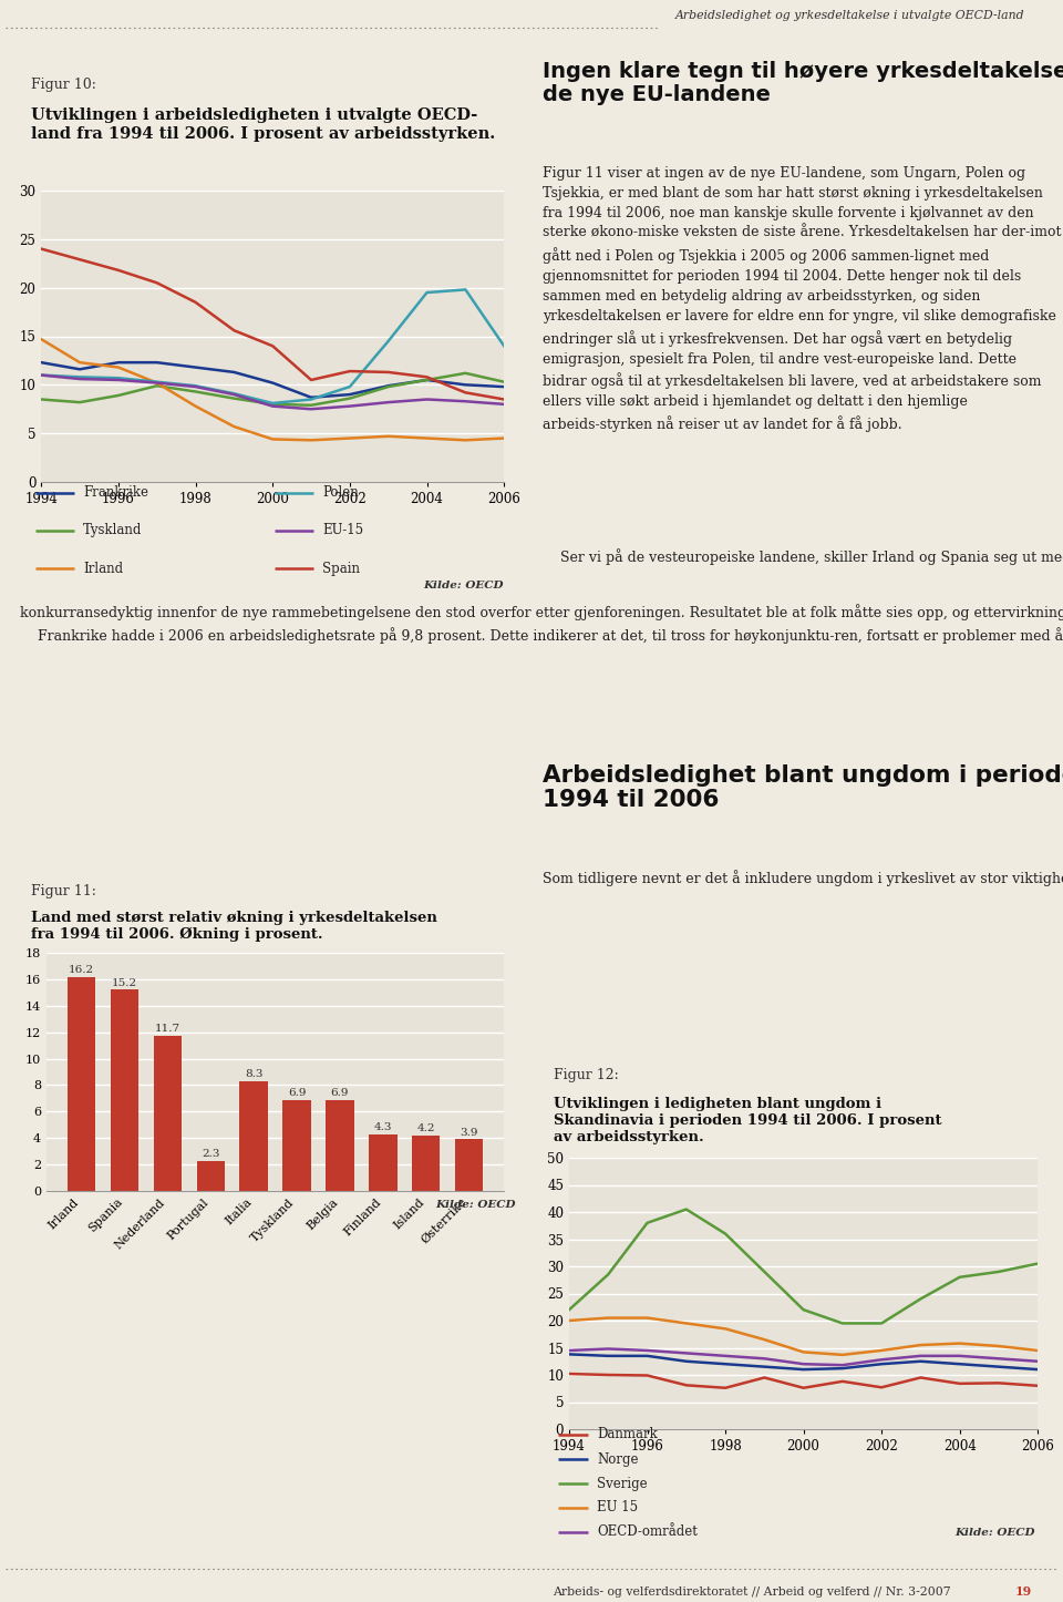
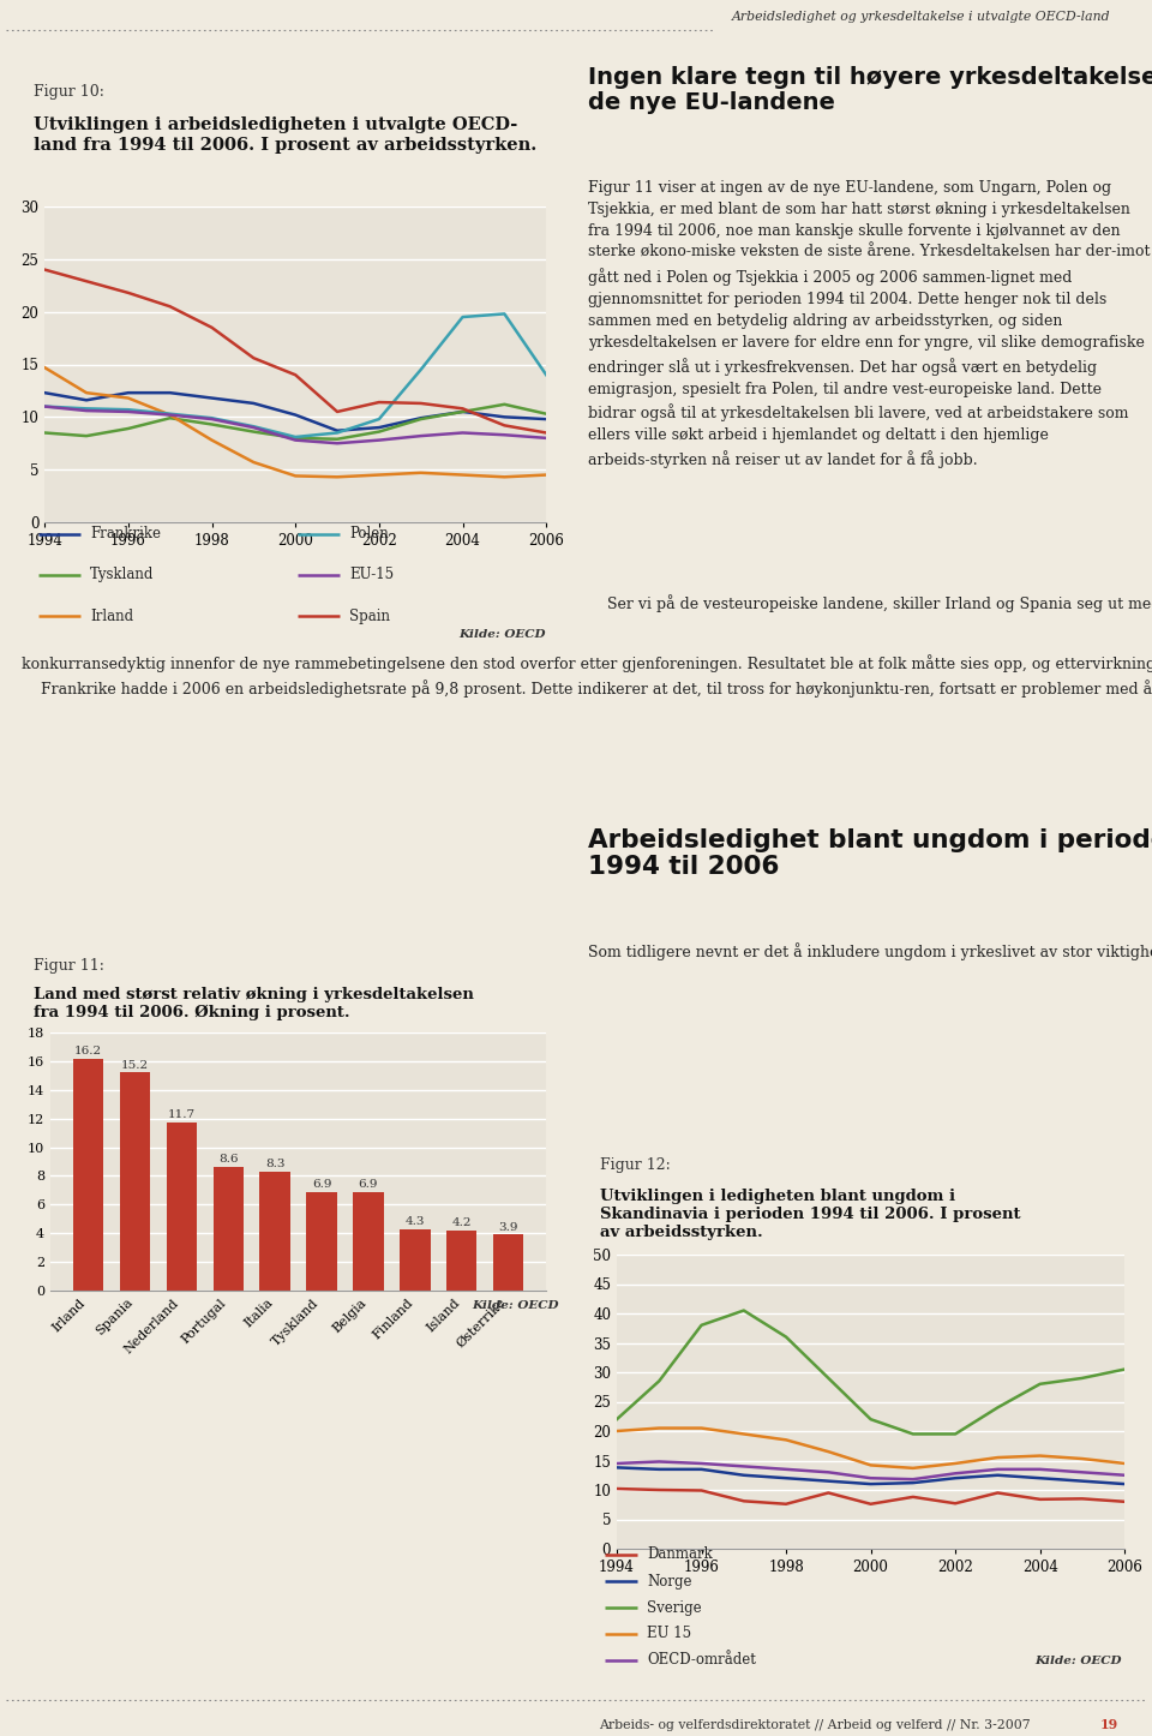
Portugal: 2.3 -> 8.6
